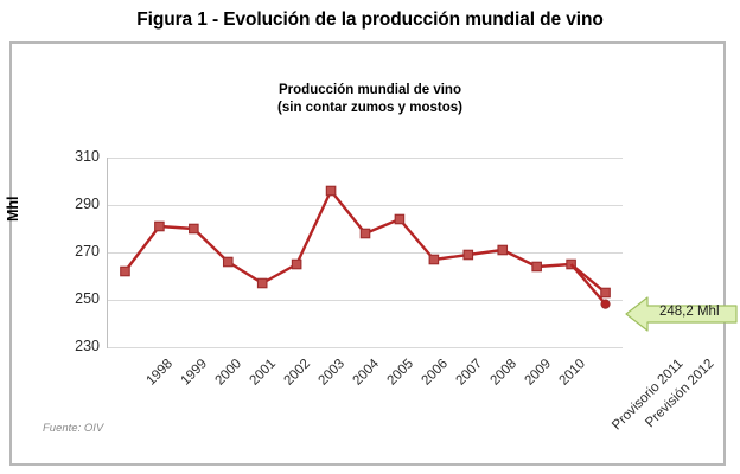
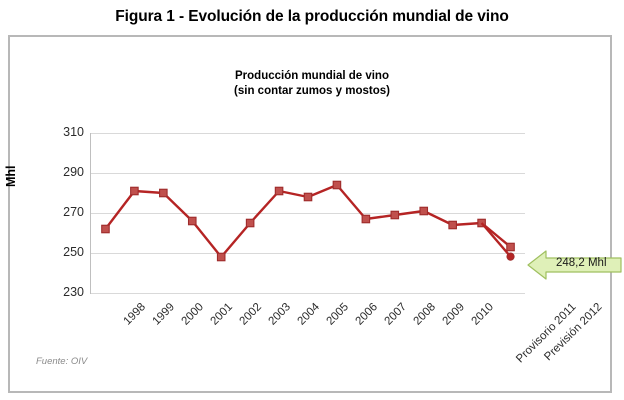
Producción mundial de vino/2002: 257 -> 248
Producción mundial de vino/2004: 296 -> 281
